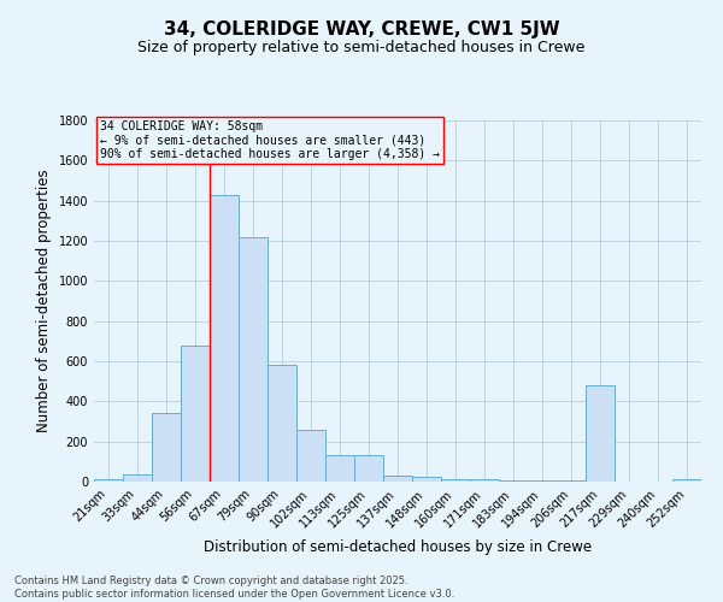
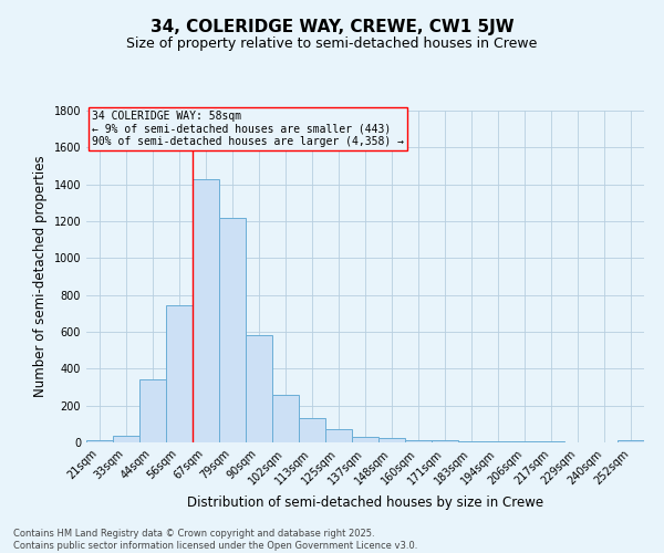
56sqm: 680 -> 740
125sqm: 130 -> 70
217sqm: 480 -> 0
